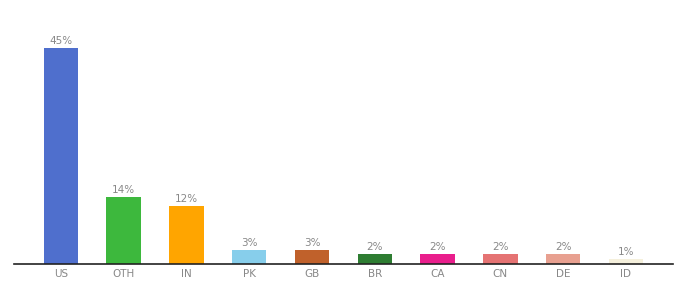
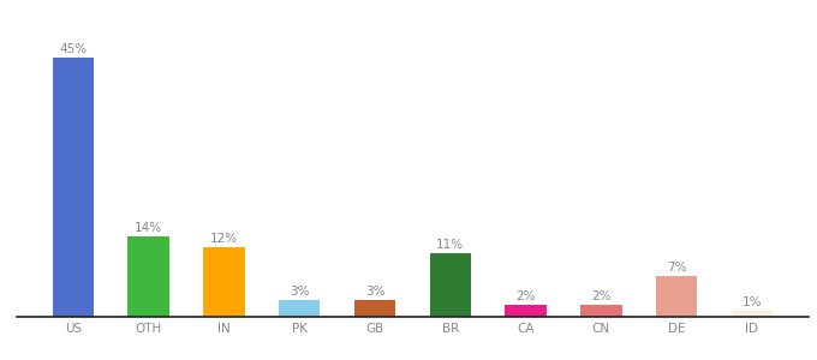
BR: 2% -> 11%
DE: 2% -> 7%
